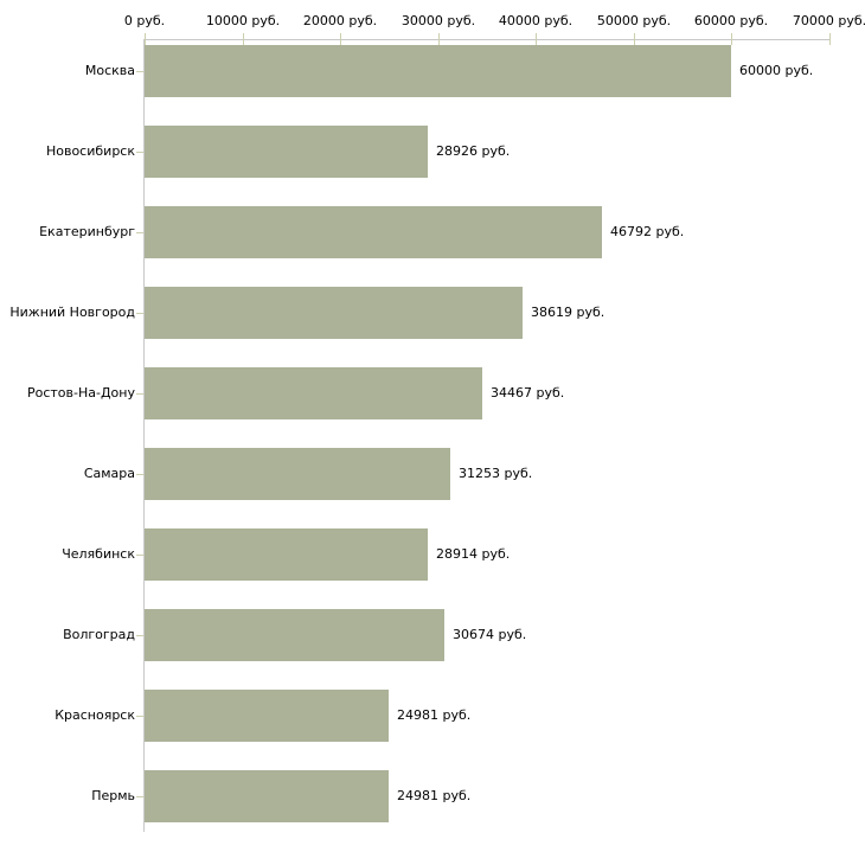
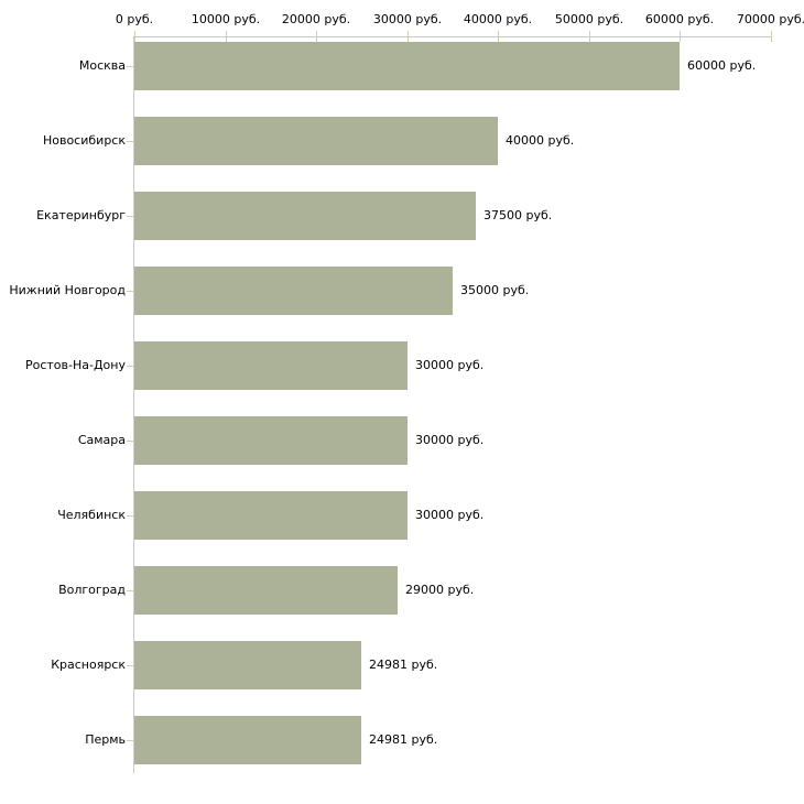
Новосибирск: 28926 -> 40000
Екатеринбург: 46792 -> 37500
Нижний Новгород: 38619 -> 35000
Ростов-На-Дону: 34467 -> 30000
Самара: 31253 -> 30000
Челябинск: 28914 -> 30000
Волгоград: 30674 -> 29000
